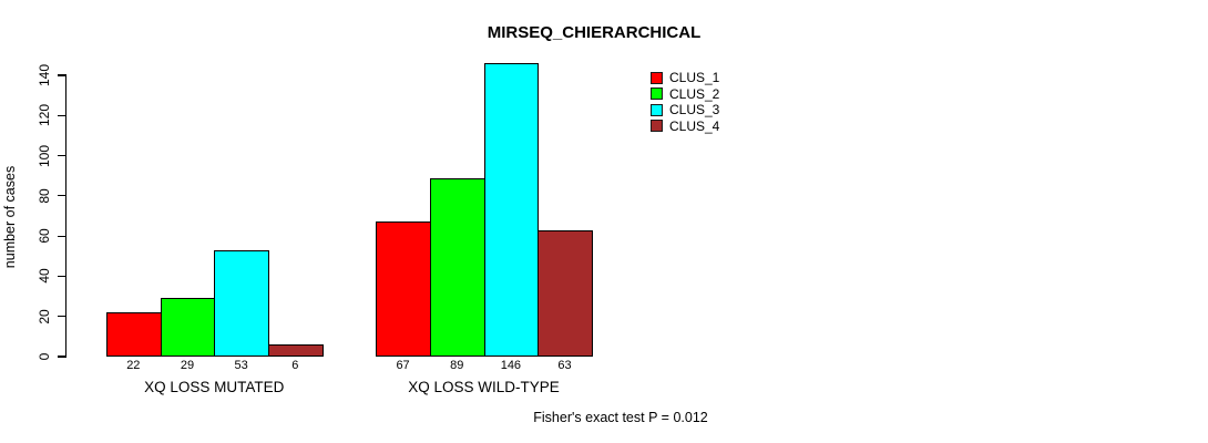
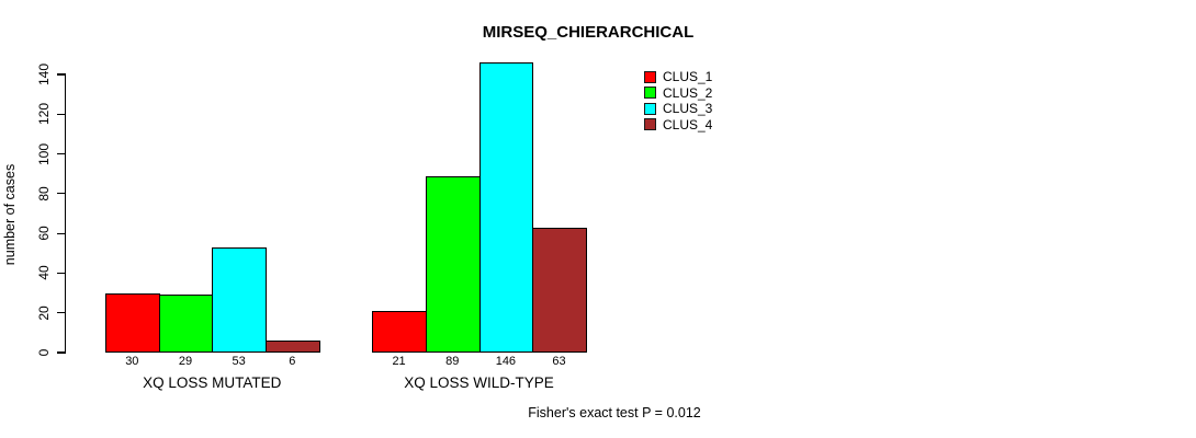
CLUS_1/XQ LOSS MUTATED: 22 -> 30
CLUS_1/XQ LOSS WILD-TYPE: 67 -> 21
